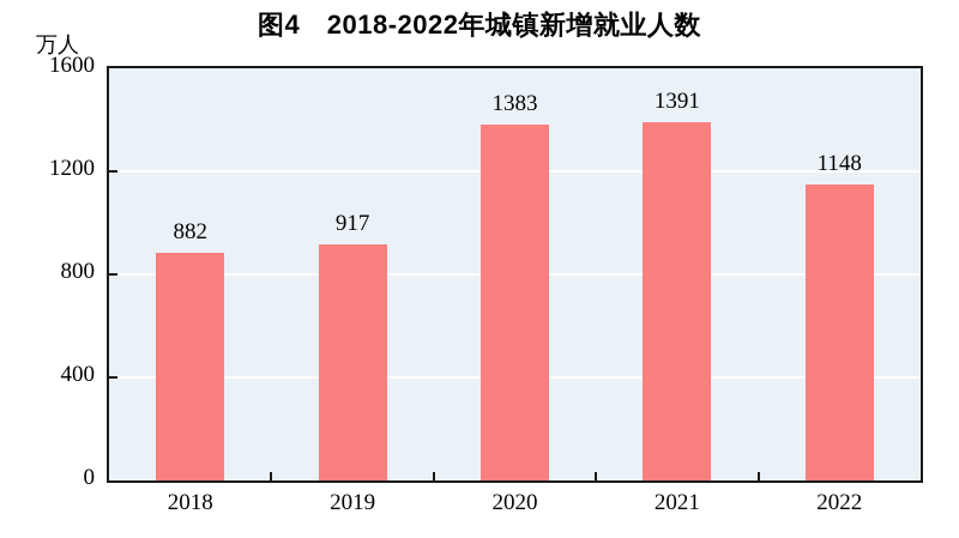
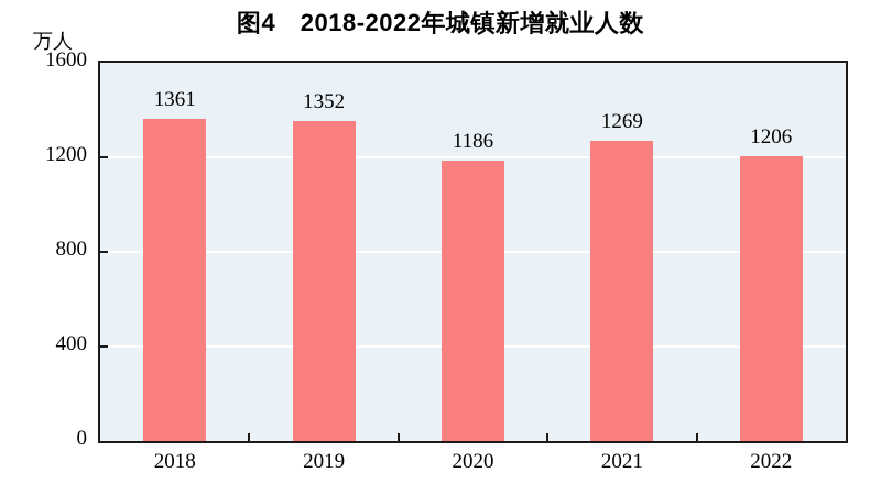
2018: 882 -> 1361
2019: 917 -> 1352
2020: 1383 -> 1186
2021: 1391 -> 1269
2022: 1148 -> 1206
